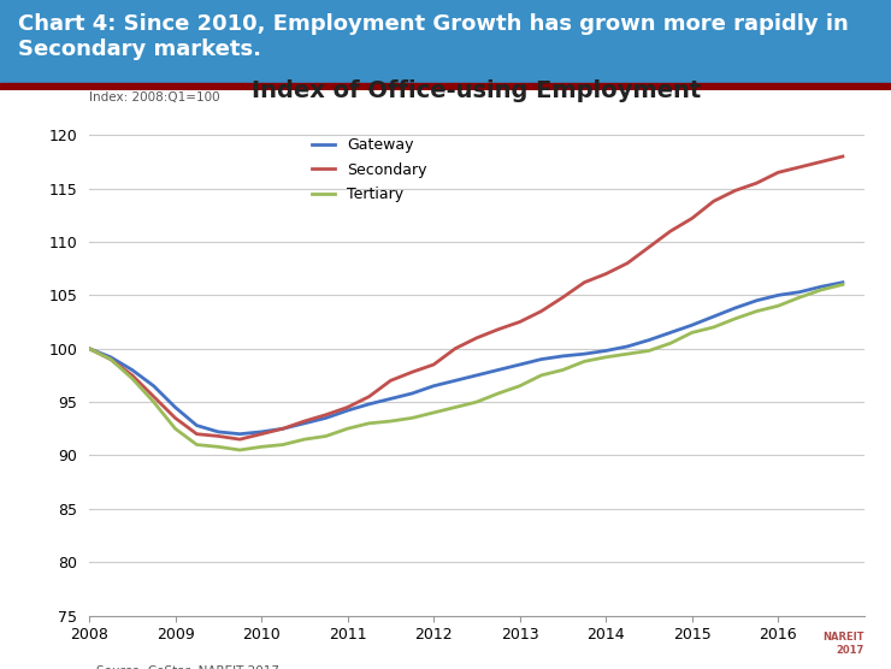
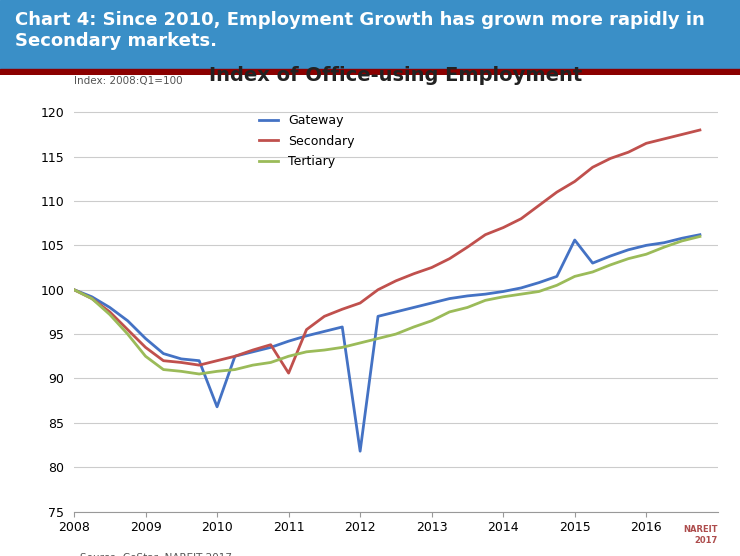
Gateway/2010: 92.2 -> 86.8
Secondary/2011: 94.5 -> 90.6
Gateway/2012: 96.5 -> 81.8
Gateway/2015: 102.2 -> 105.6
